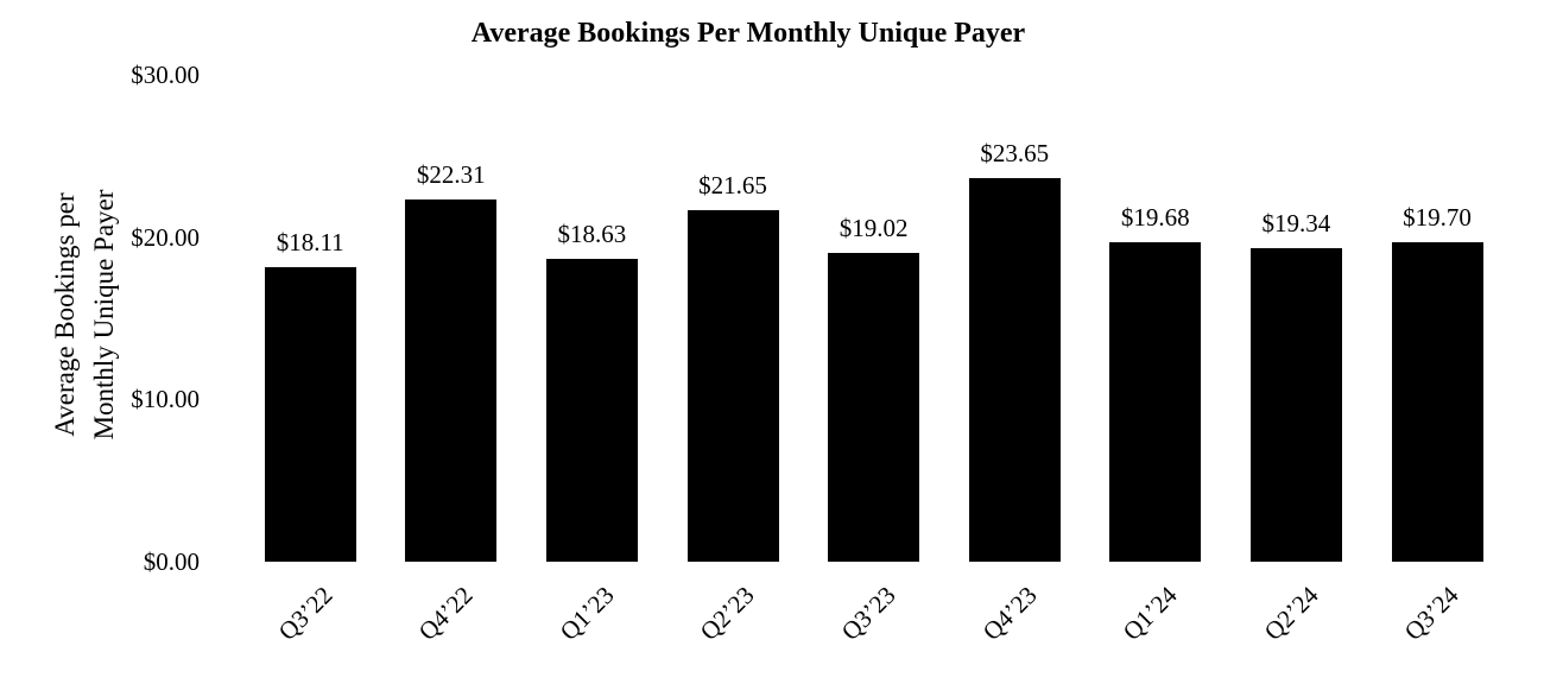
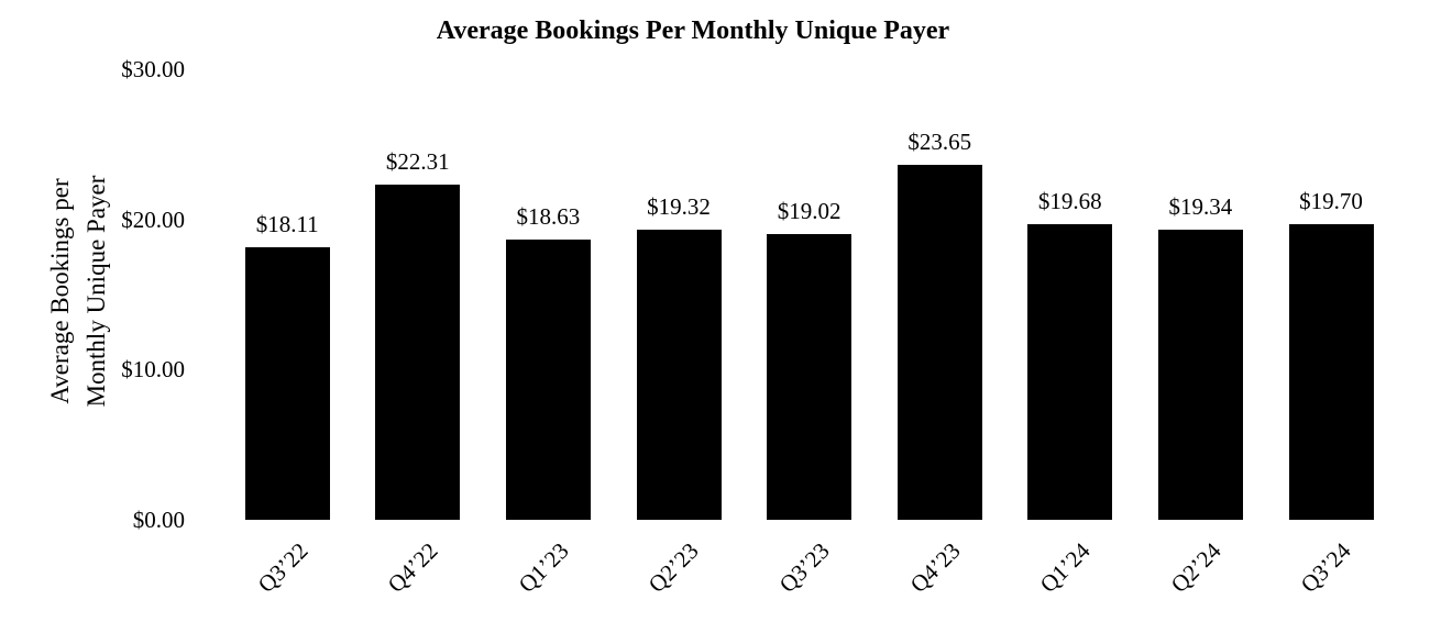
Q2’23: $21.65 -> $19.32
